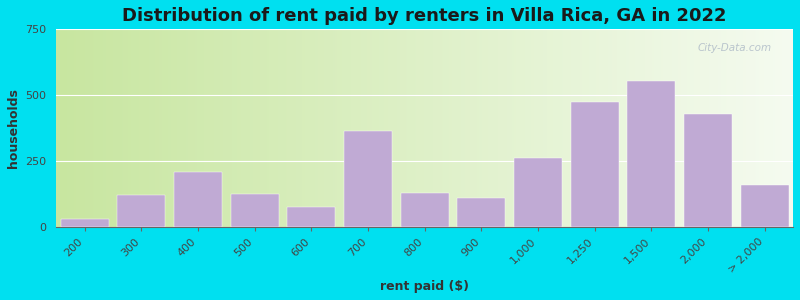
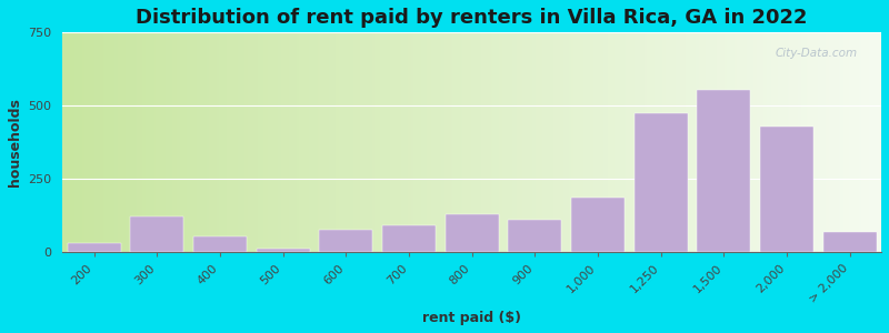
400: 210 -> 55
500: 125 -> 10
700: 365 -> 90
1,000: 260 -> 185
> 2,000: 160 -> 70
